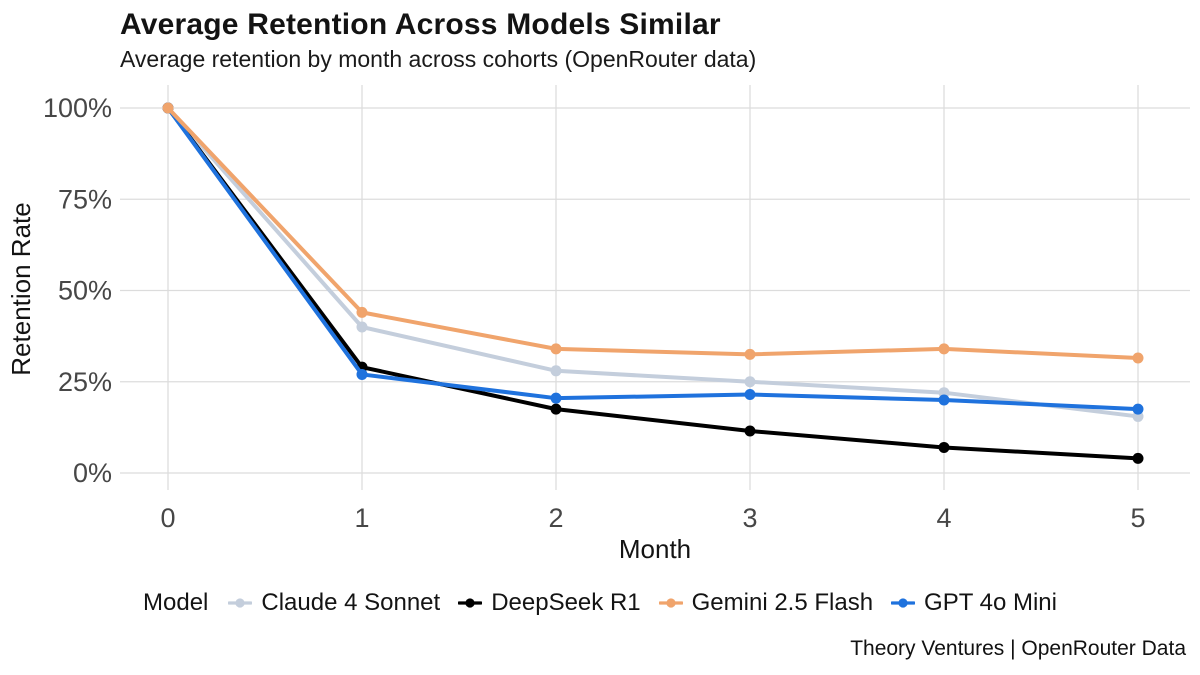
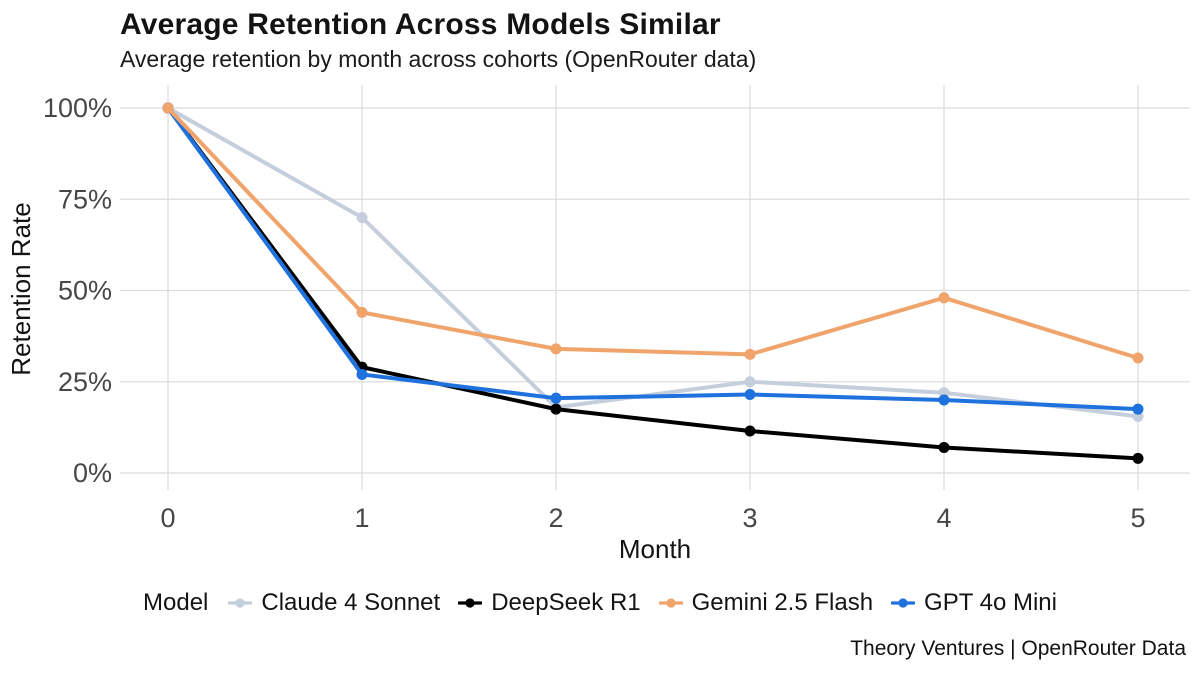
Claude 4 Sonnet/1: 40% -> 70%
Claude 4 Sonnet/2: 28% -> 18%
Gemini 2.5 Flash/4: 34% -> 48%
